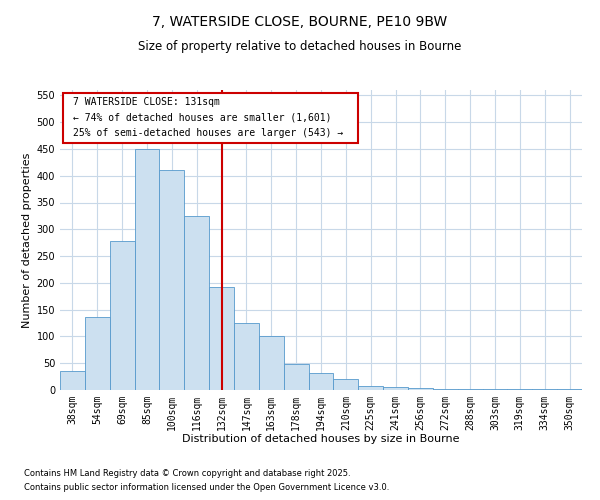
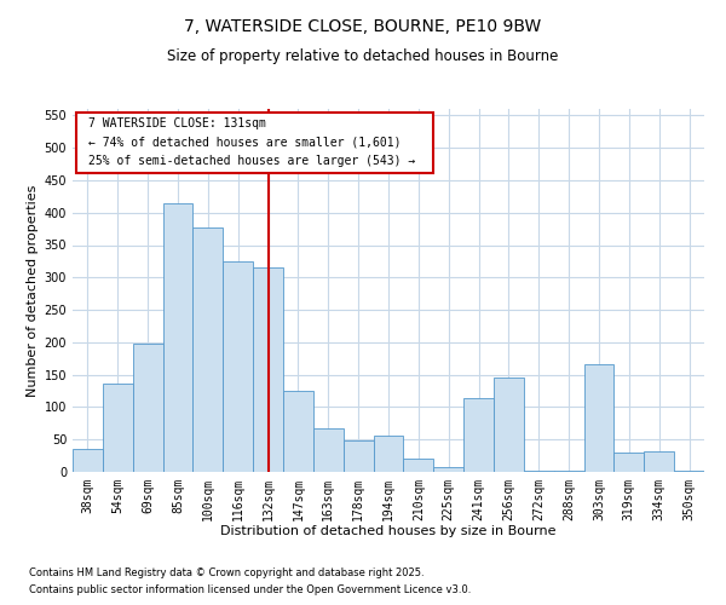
69sqm: 278 -> 198
85sqm: 450 -> 414
100sqm: 410 -> 378
132sqm: 192 -> 316
163sqm: 100 -> 68
194sqm: 32 -> 56
241sqm: 5 -> 114
256sqm: 3 -> 146
303sqm: 1 -> 166
319sqm: 1 -> 30
334sqm: 1 -> 32
